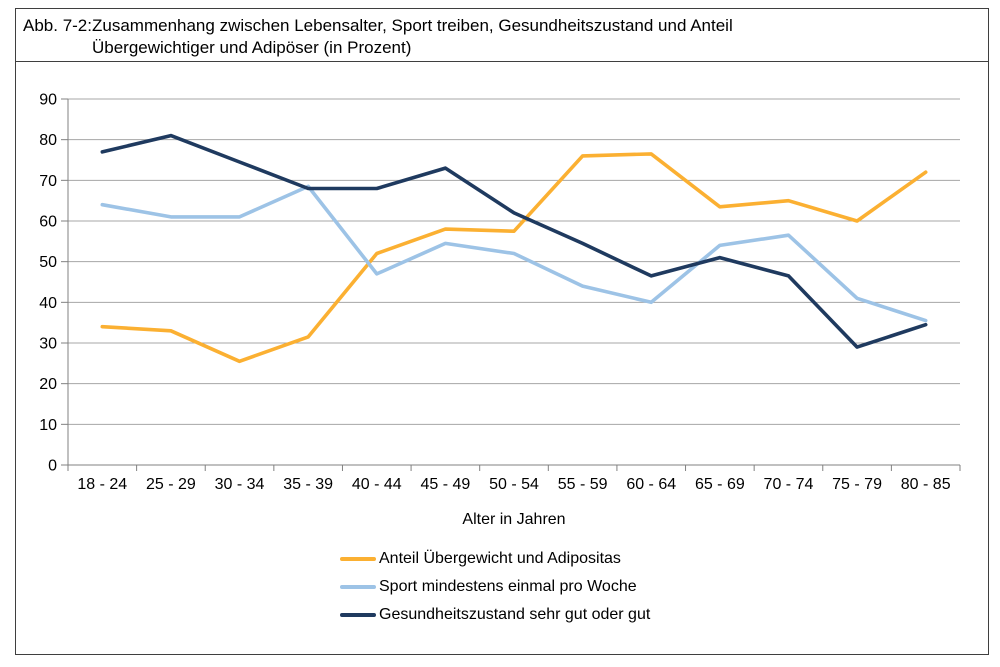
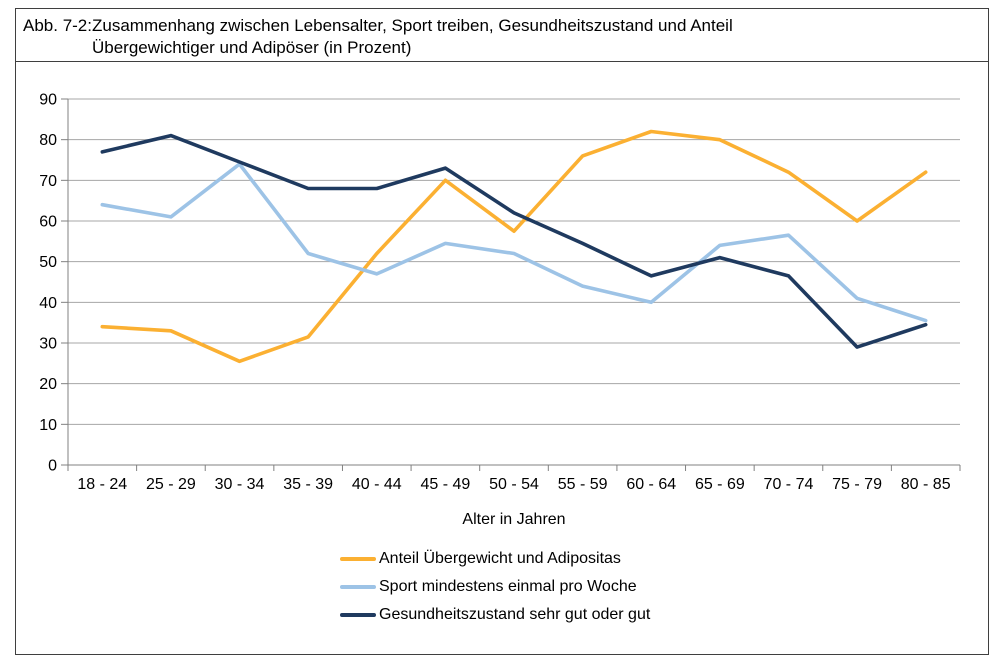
Sport mindestens einmal pro Woche/30 - 34: 61 -> 74
Sport mindestens einmal pro Woche/35 - 39: 68 -> 52
Anteil Übergewicht und Adipositas/45 - 49: 58 -> 70
Anteil Übergewicht und Adipositas/60 - 64: 76 -> 82
Anteil Übergewicht und Adipositas/65 - 69: 64 -> 80
Anteil Übergewicht und Adipositas/70 - 74: 65 -> 72
